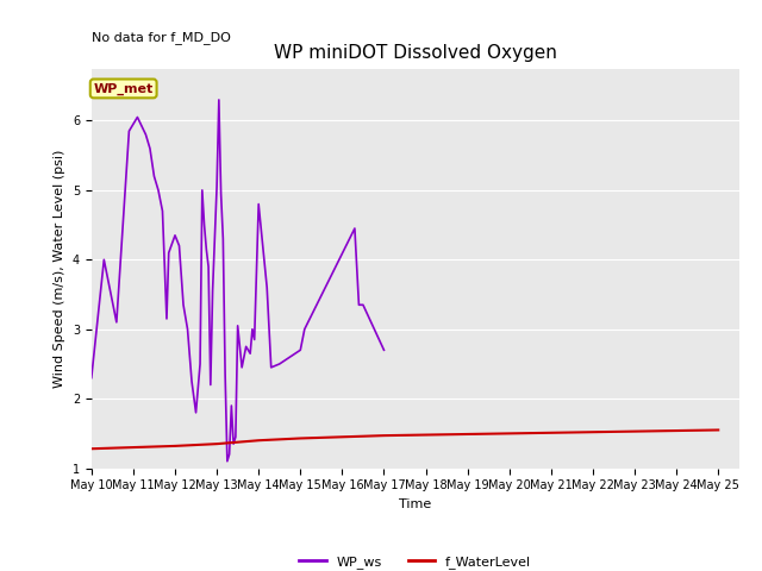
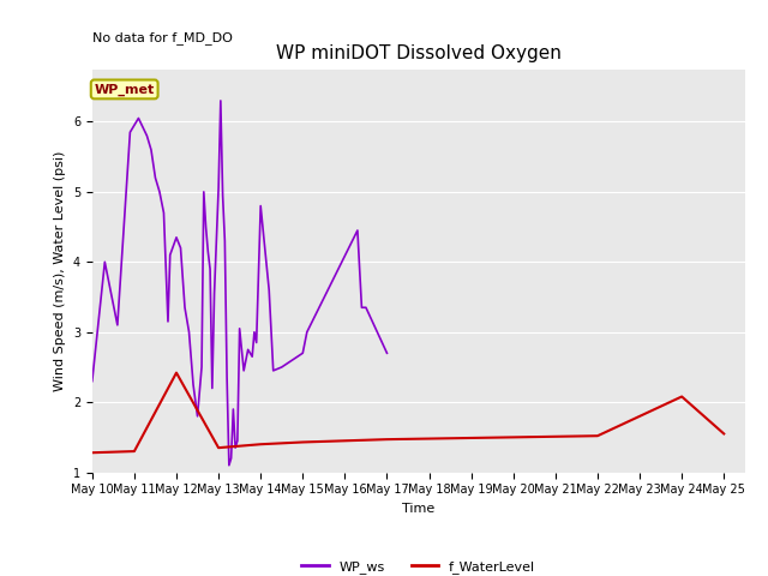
f_WaterLevel/May 12: 1.32 -> 2.42
f_WaterLevel/May 23: 1.53 -> 1.80
f_WaterLevel/May 24: 1.54 -> 2.08
